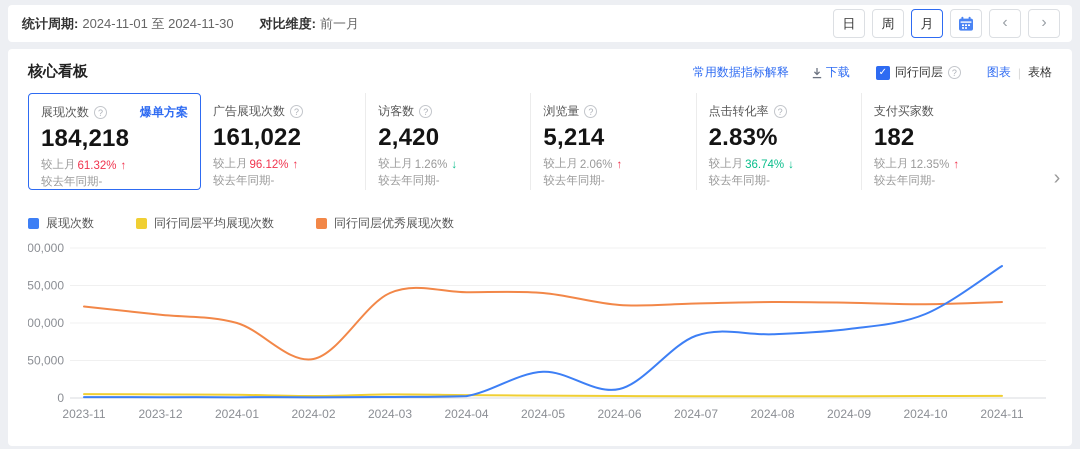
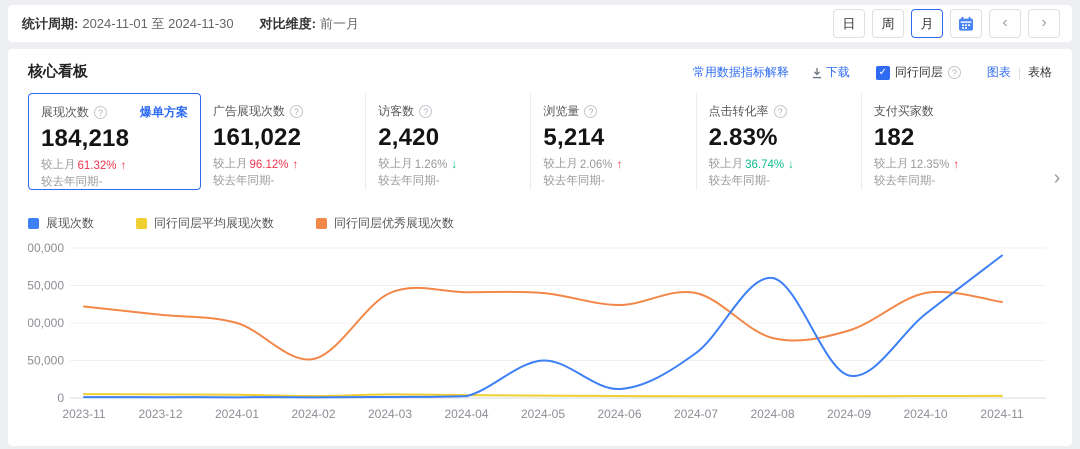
展现次数/2024-05: 40000 -> 50000
展现次数/2024-07: 80000 -> 60000
同行同层优秀展现次数/2024-07: 130000 -> 140000
展现次数/2024-08: 80000 -> 160000
同行同层优秀展现次数/2024-08: 130000 -> 80000
展现次数/2024-09: 90000 -> 30000
同行同层优秀展现次数/2024-09: 130000 -> 90000
同行同层优秀展现次数/2024-10: 120000 -> 140000
展现次数/2024-11: 180000 -> 190000
